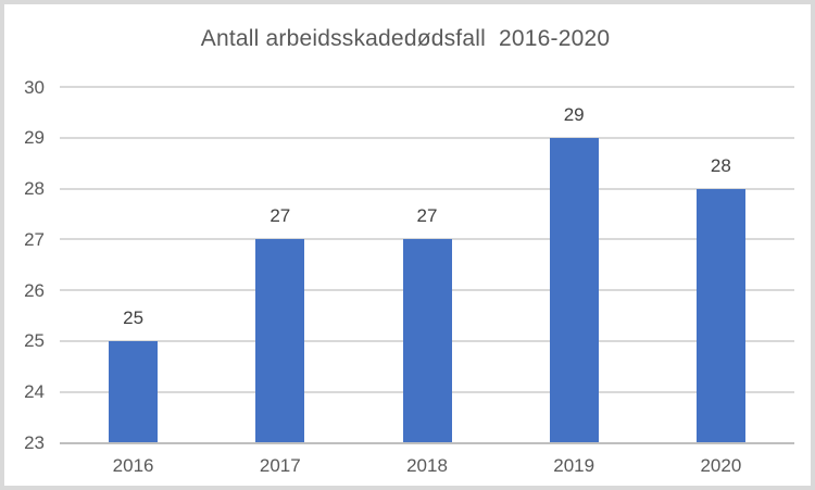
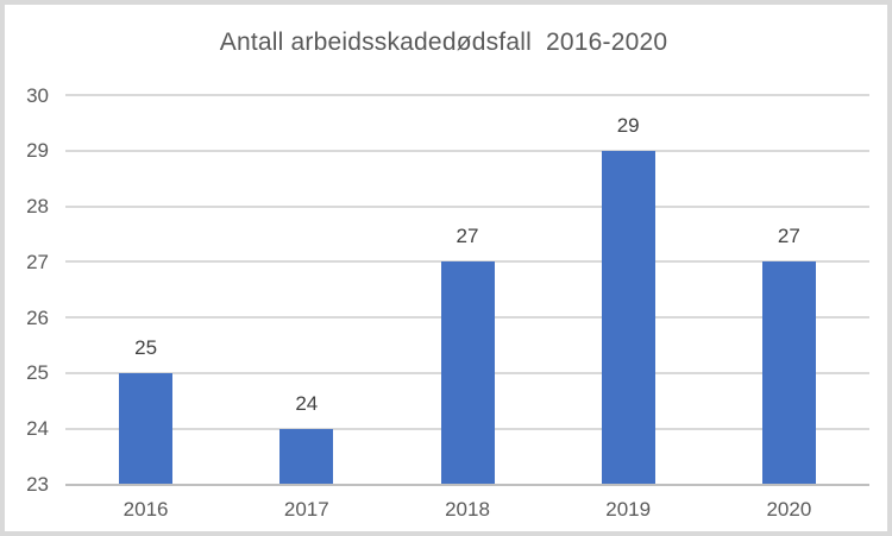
2017: 27 -> 24
2020: 28 -> 27
